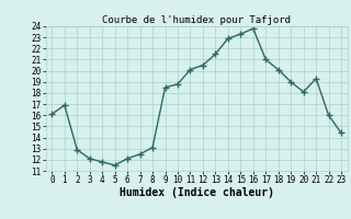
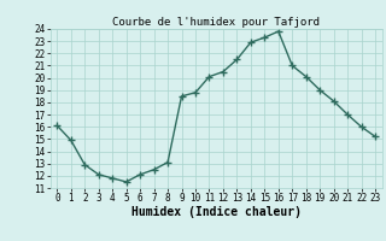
1: 16.9 -> 14.9
21: 19.3 -> 17.0
23: 14.4 -> 15.2
